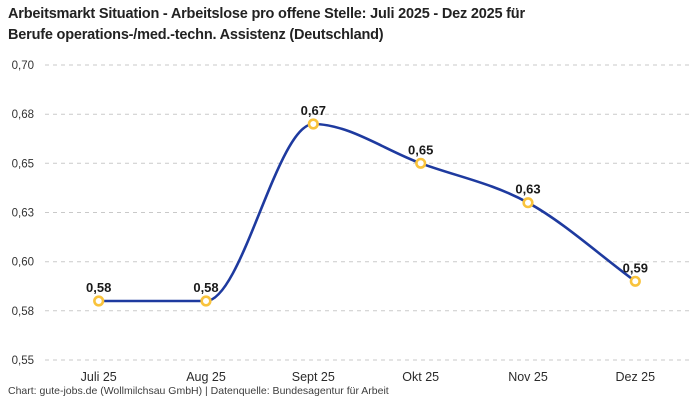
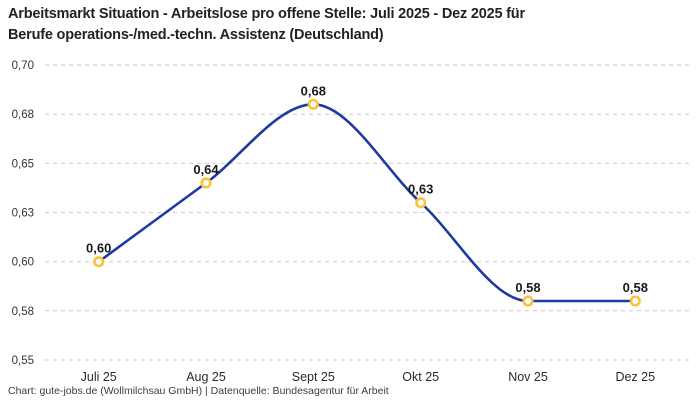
Juli 25: 0,58 -> 0,60
Aug 25: 0,58 -> 0,64
Sept 25: 0,67 -> 0,68
Okt 25: 0,65 -> 0,63
Nov 25: 0,63 -> 0,58
Dez 25: 0,59 -> 0,58
